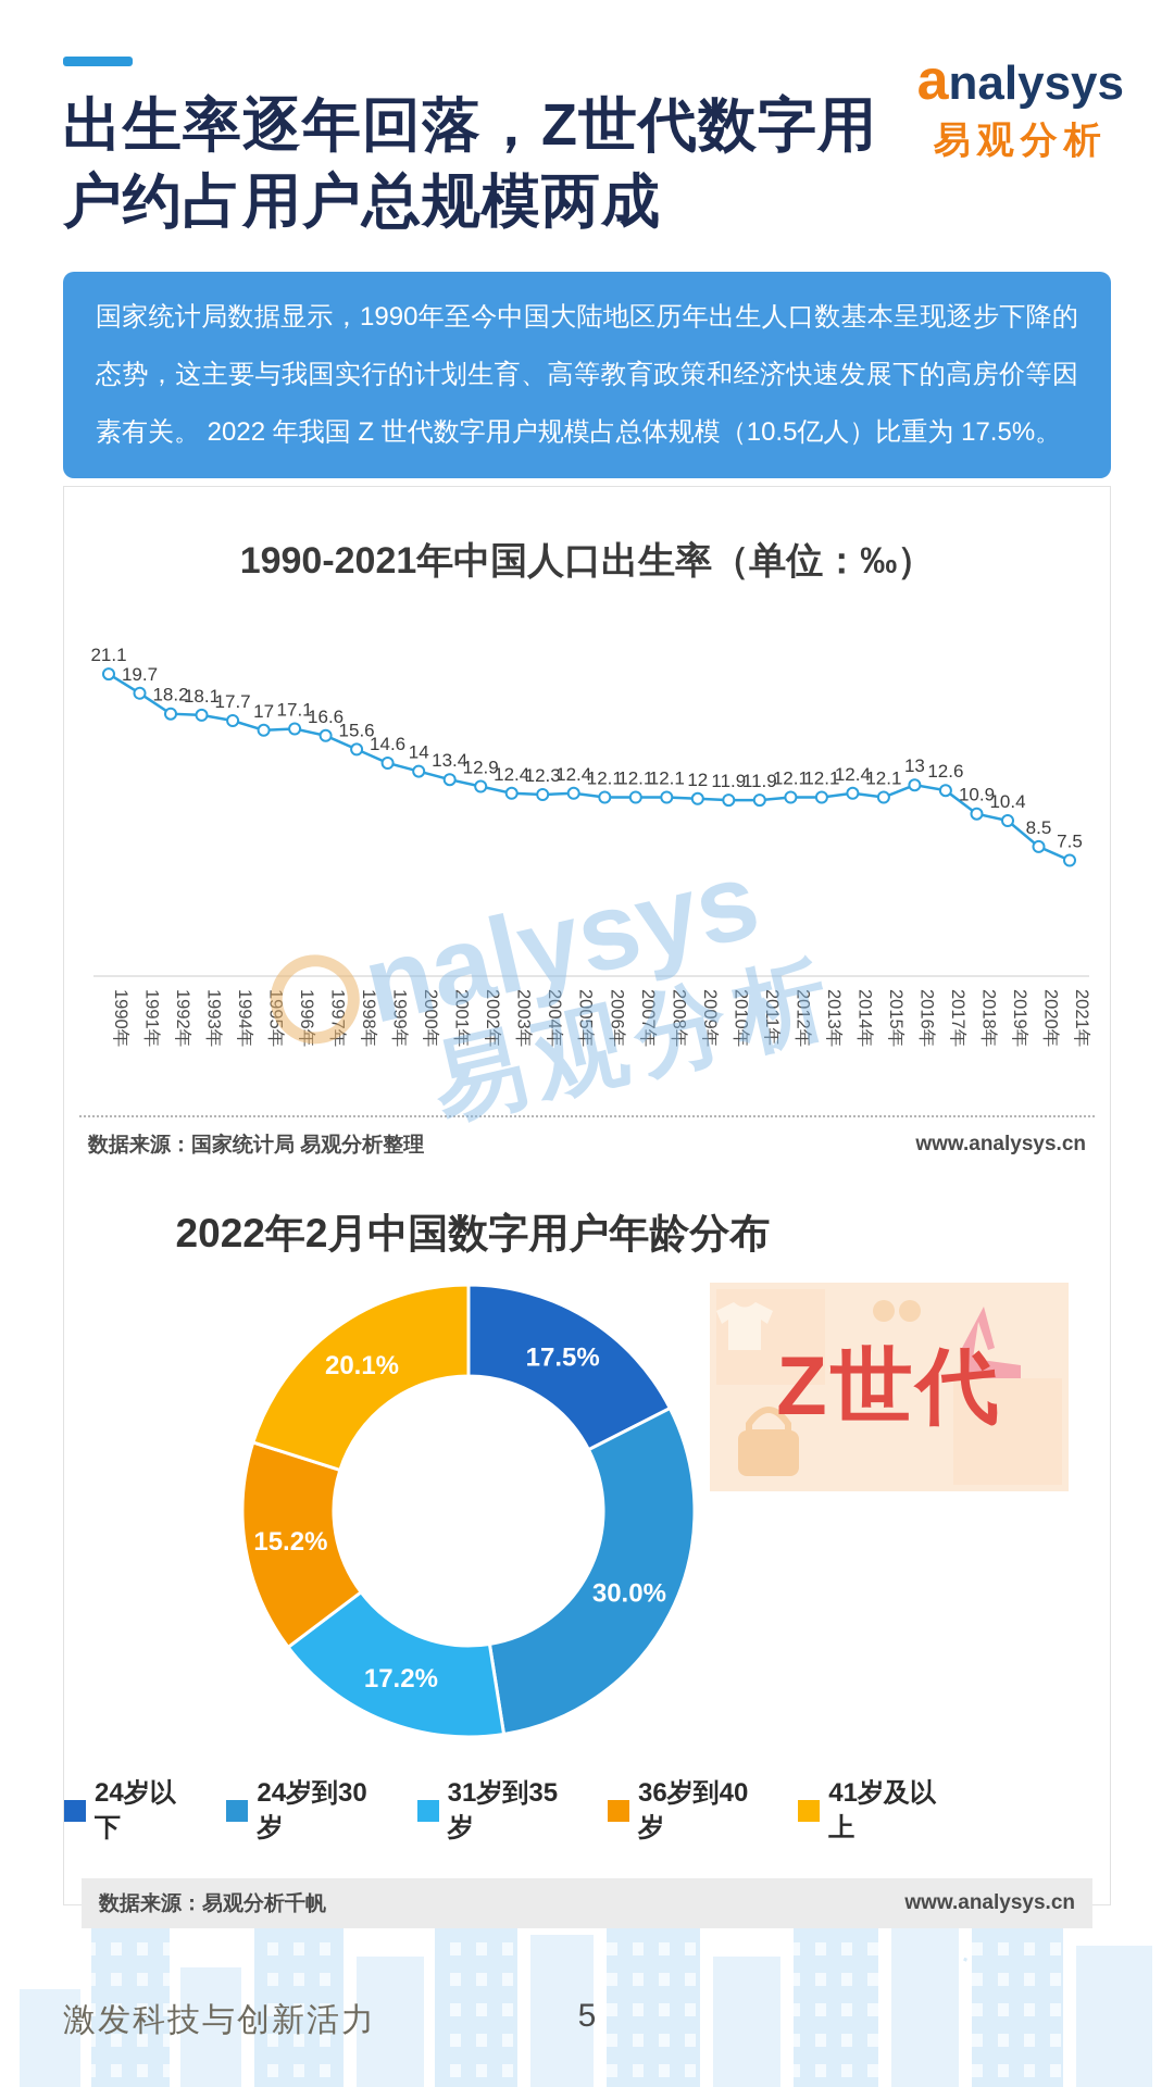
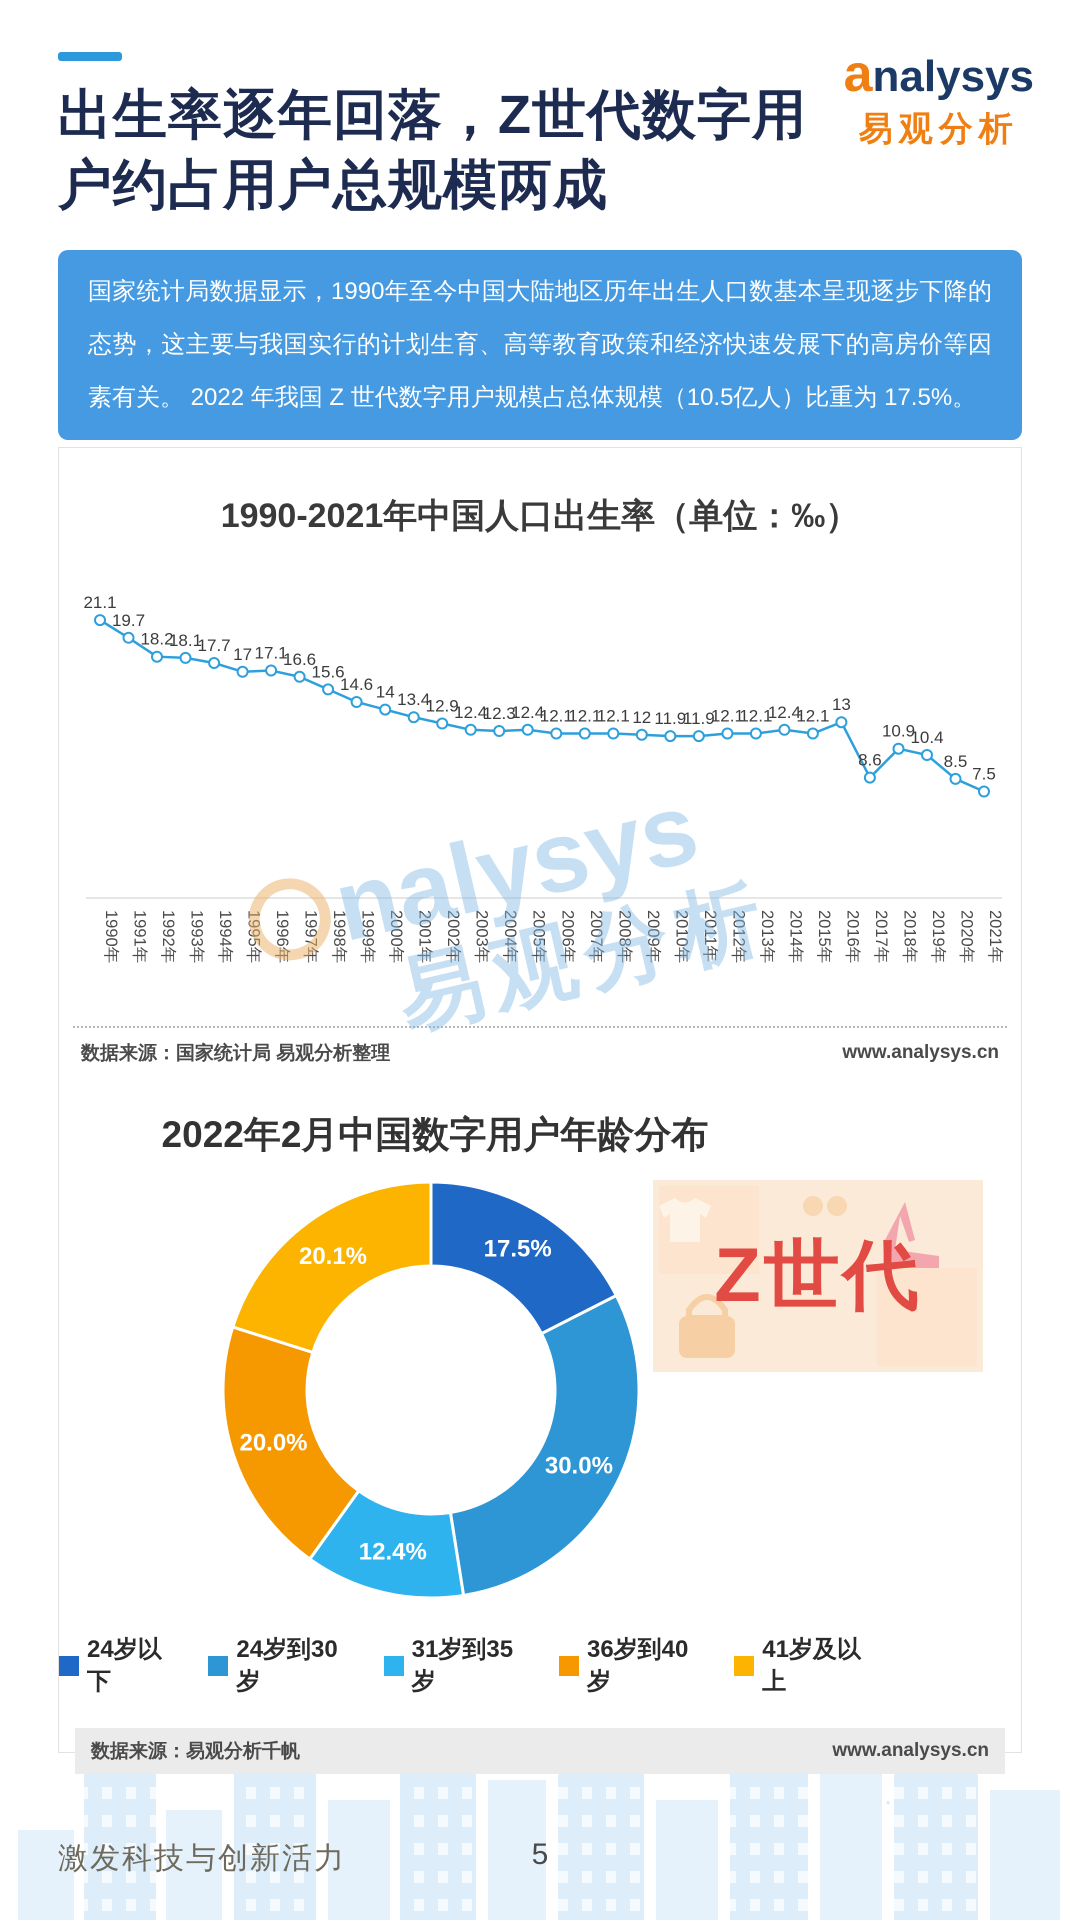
1990-2021年中国人口出生率（单位：‰）/2017年: 12.6 -> 8.6
2022年2月中国数字用户年龄分布/31岁到35岁: 17.2% -> 12.4%
2022年2月中国数字用户年龄分布/36岁到40岁: 15.2% -> 20.0%
